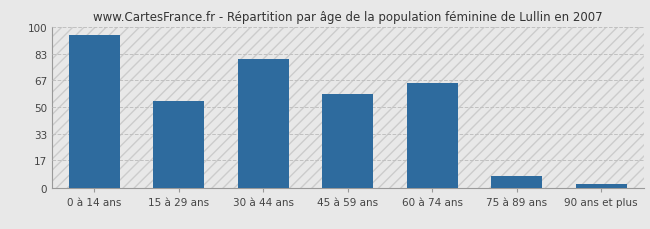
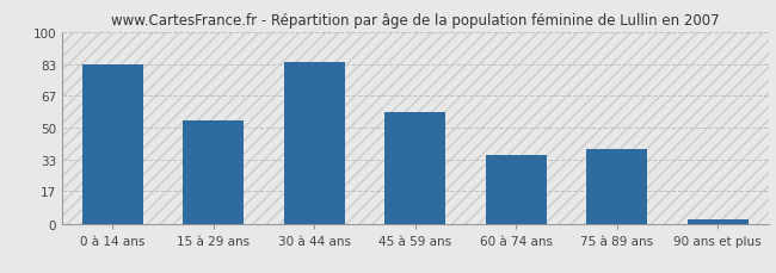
0 à 14 ans: 95 -> 83
30 à 44 ans: 80 -> 84
60 à 74 ans: 65 -> 36
75 à 89 ans: 7 -> 39
